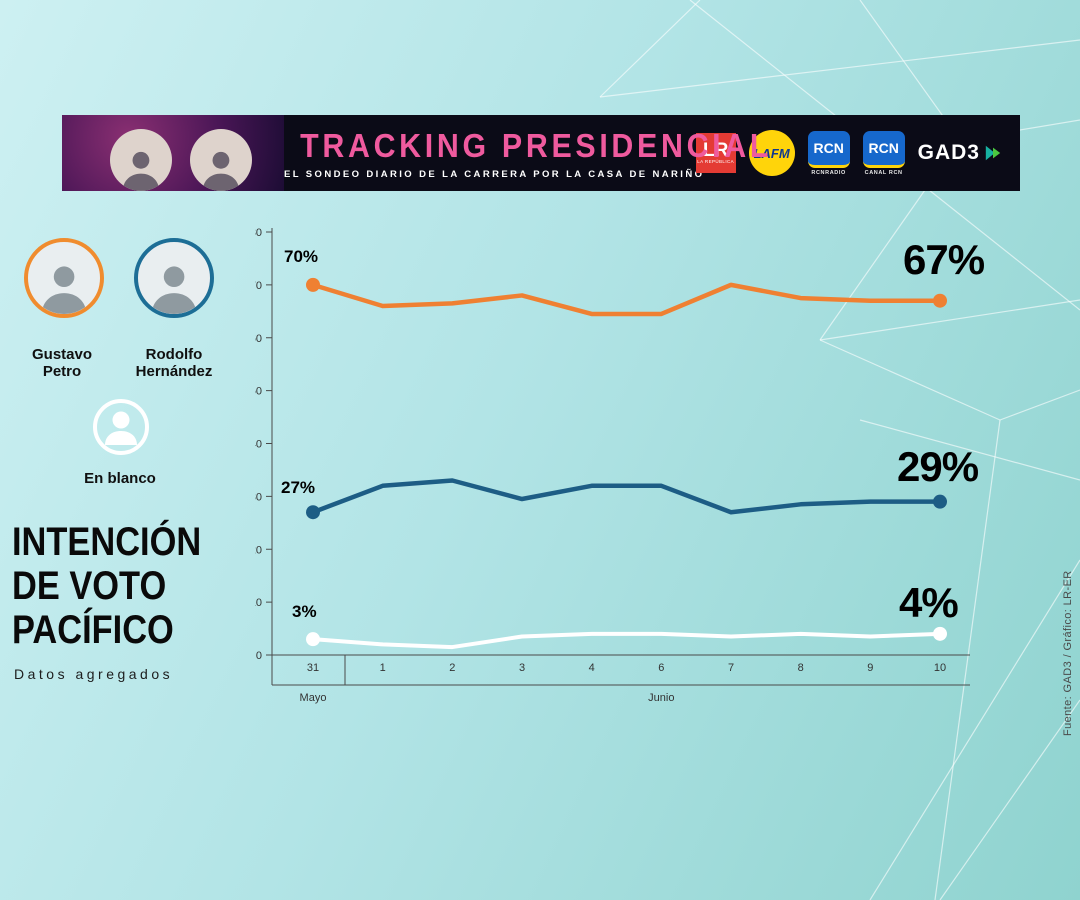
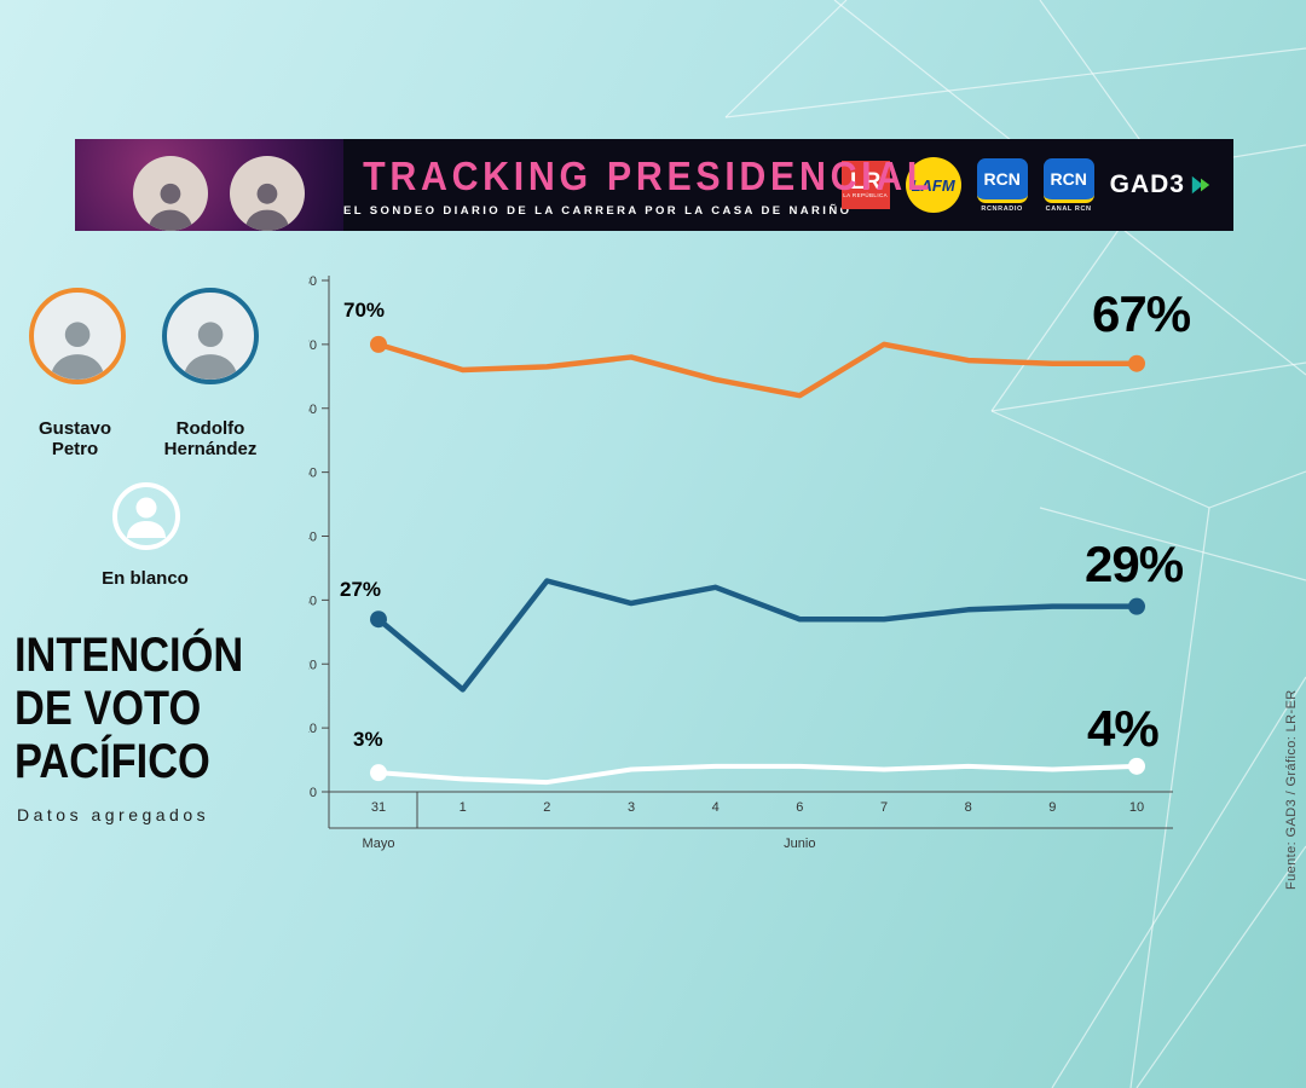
Rodolfo Hernández/1: 32 -> 16
Gustavo Petro/6: 64 -> 62
Rodolfo Hernández/6: 32 -> 27
